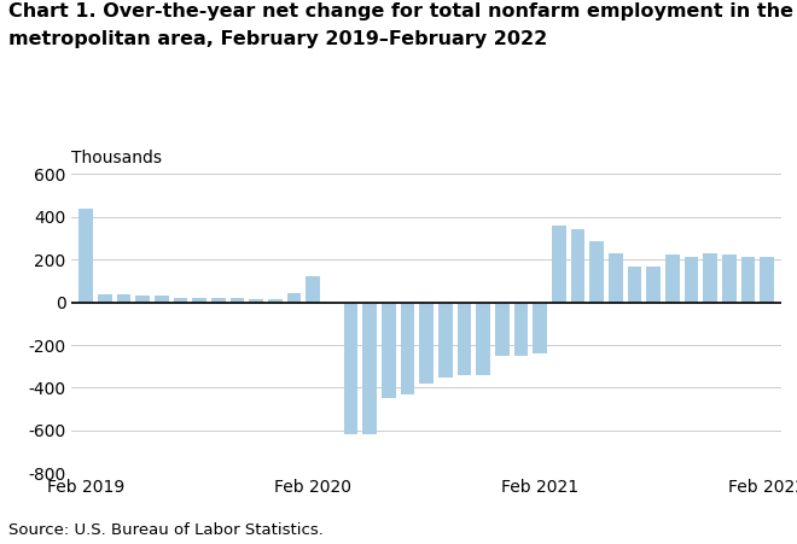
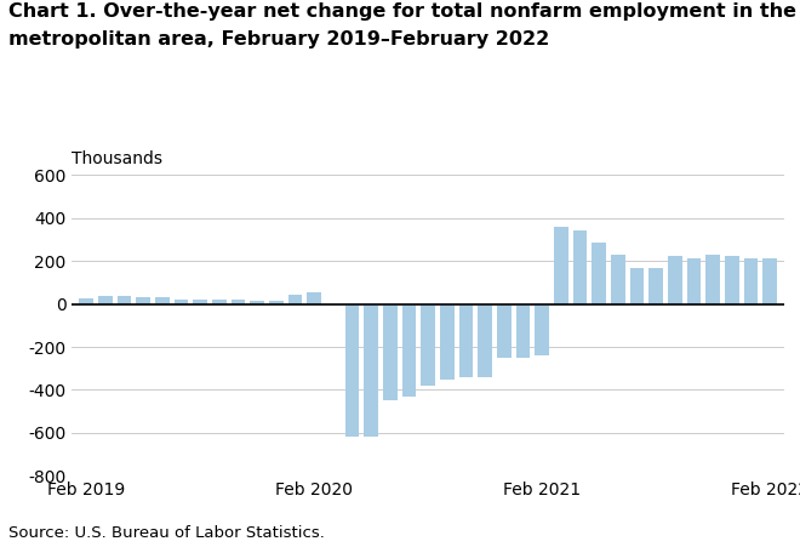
Feb 2019: 440 -> 20
Feb 2020: 120 -> 60
